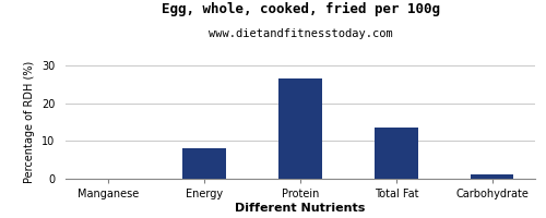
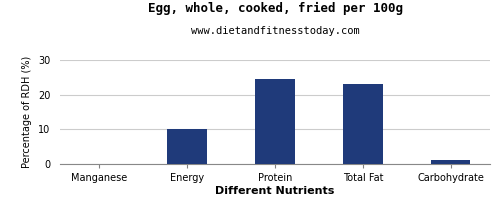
Energy: 8.0 -> 10.0
Protein: 26.5 -> 24.5
Total Fat: 13.5 -> 23.2
